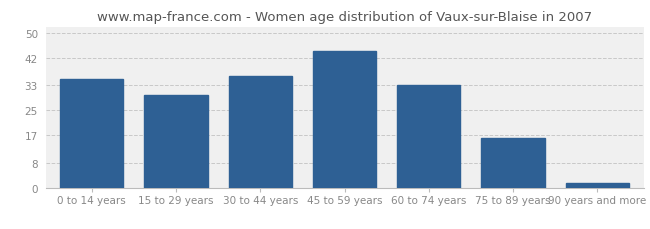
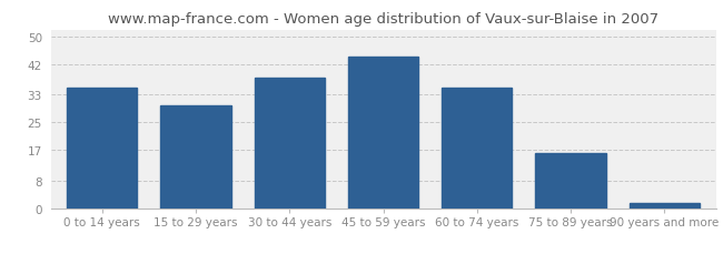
30 to 44 years: 36.0 -> 38.0
60 to 74 years: 33.0 -> 35.0
